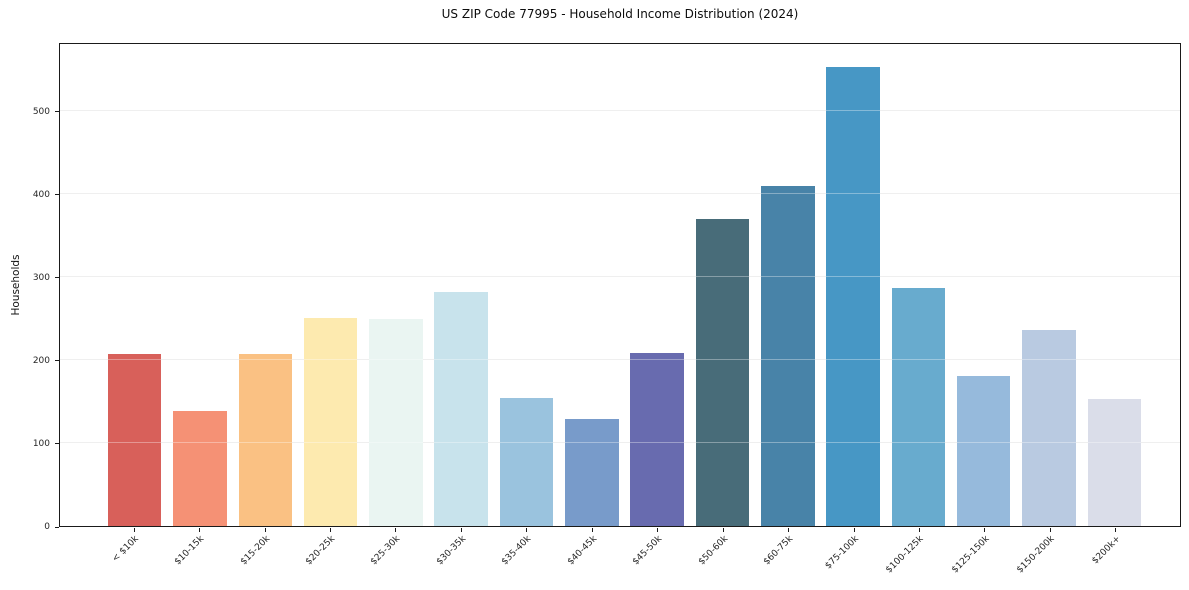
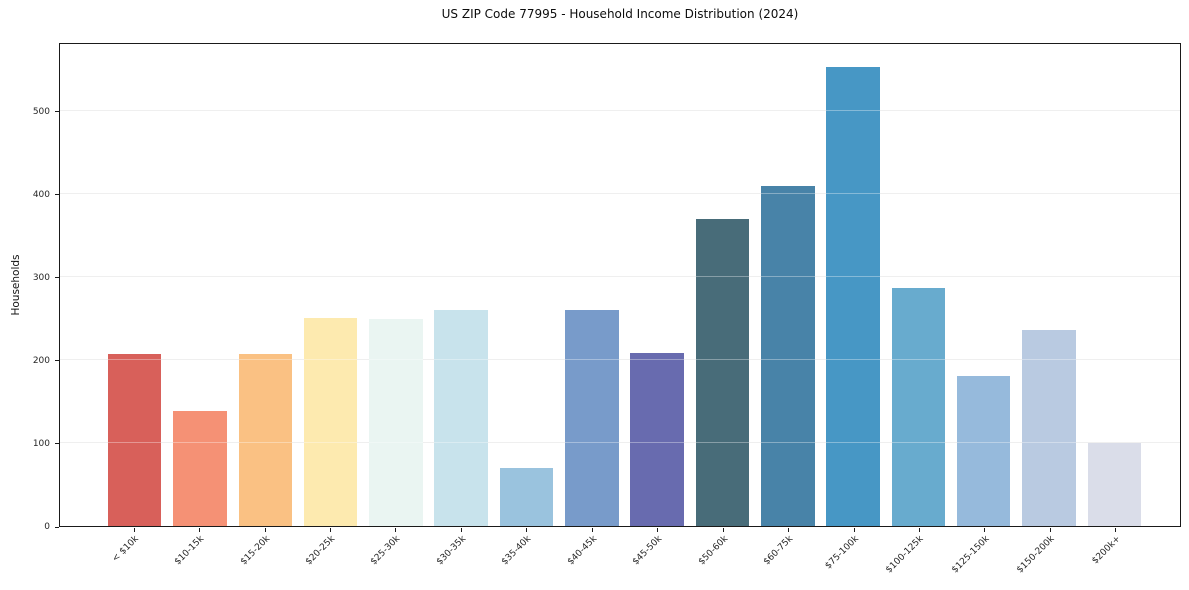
$30-35k: 280 -> 260
$35-40k: 150 -> 70
$40-45k: 130 -> 260
$200k+: 150 -> 100
